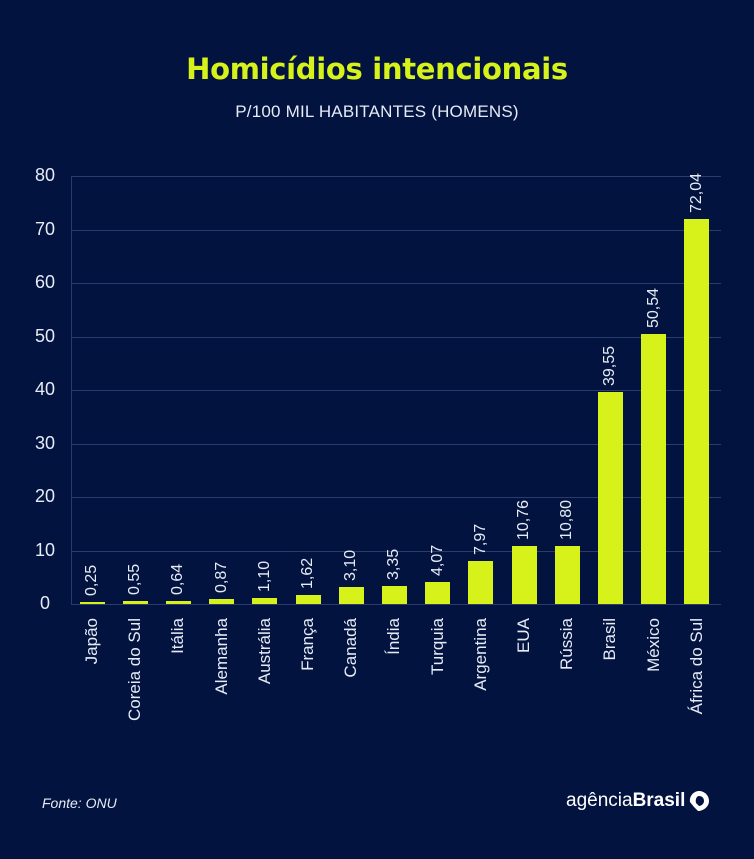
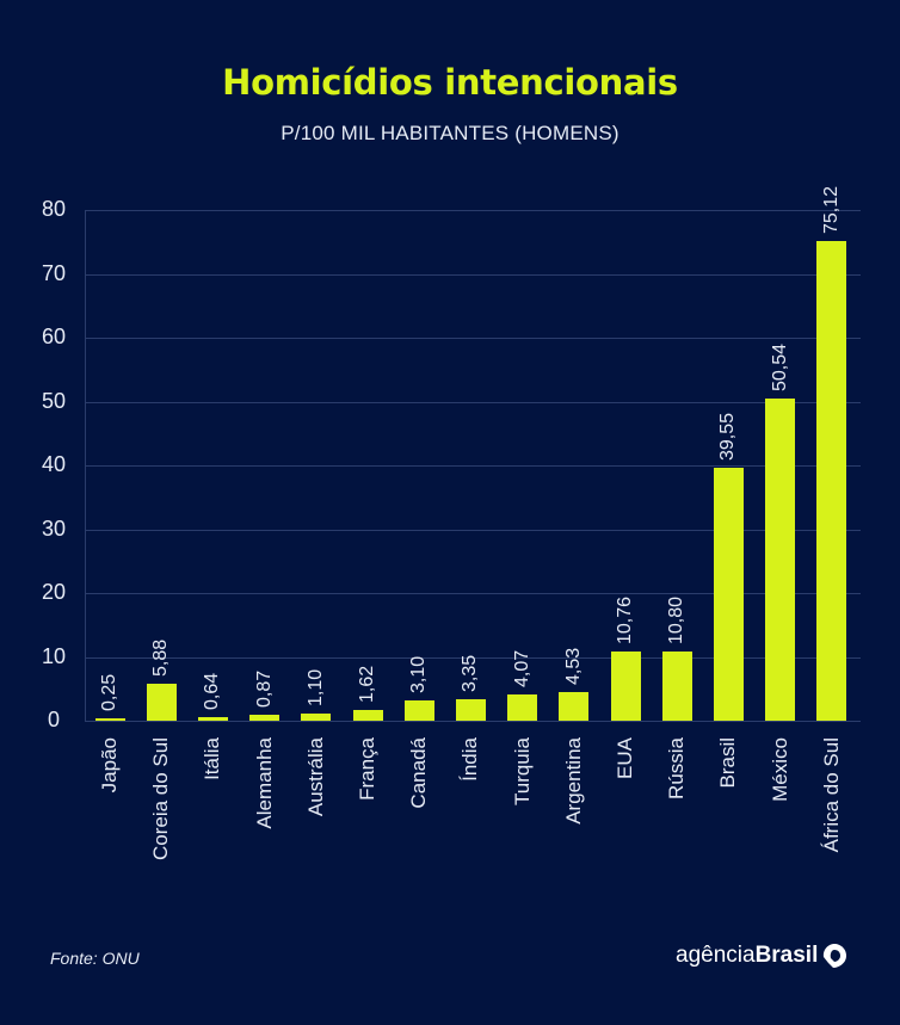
Coreia do Sul: 0,55 -> 5,88
Argentina: 7,97 -> 4,53
África do Sul: 72,04 -> 75,12
